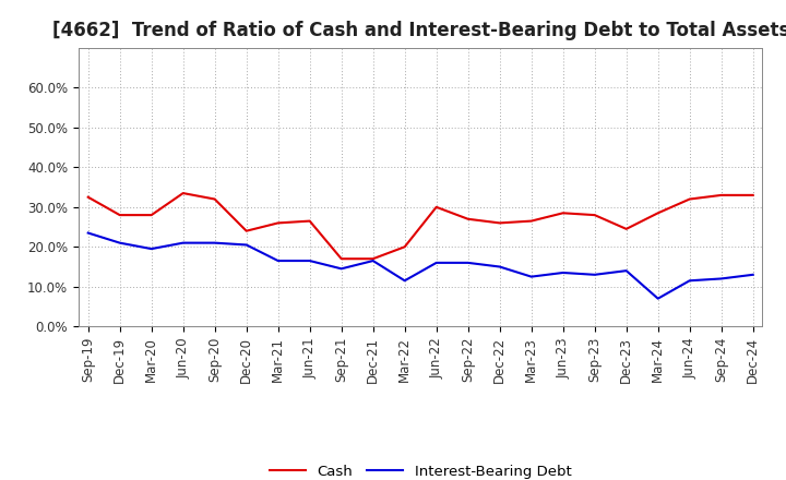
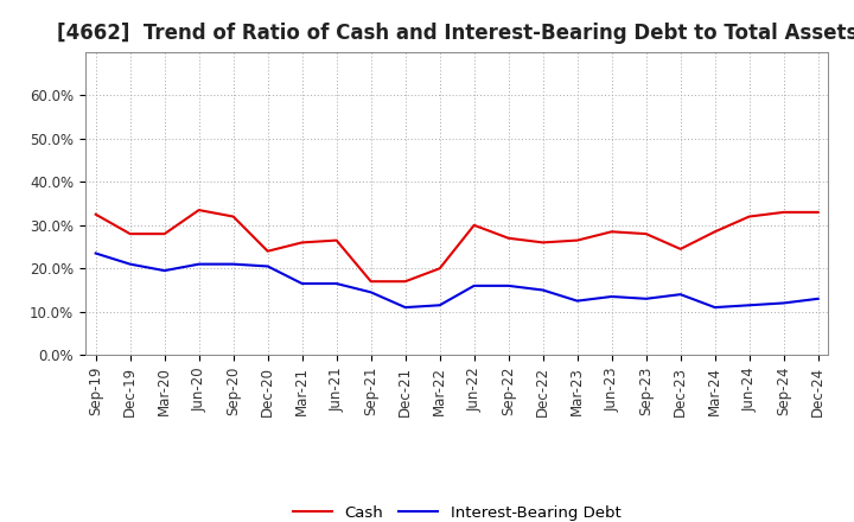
Interest-Bearing Debt/Dec-21: 16.5% -> 11.0%
Interest-Bearing Debt/Mar-24: 7.0% -> 11.0%
